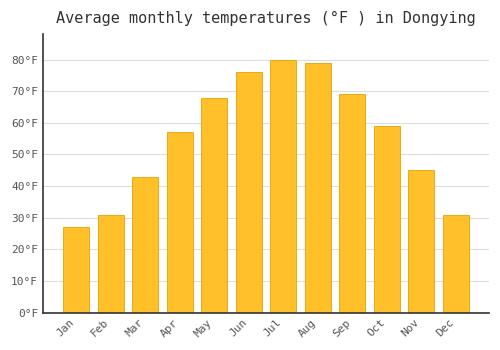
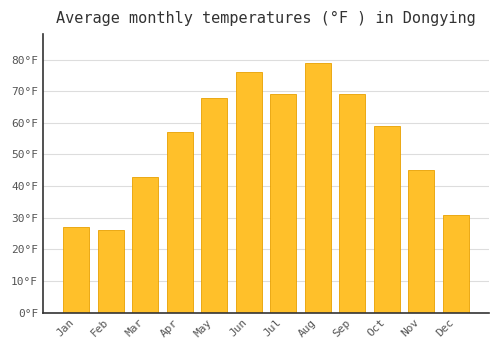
Feb: 31°F -> 26°F
Jul: 80°F -> 69°F
